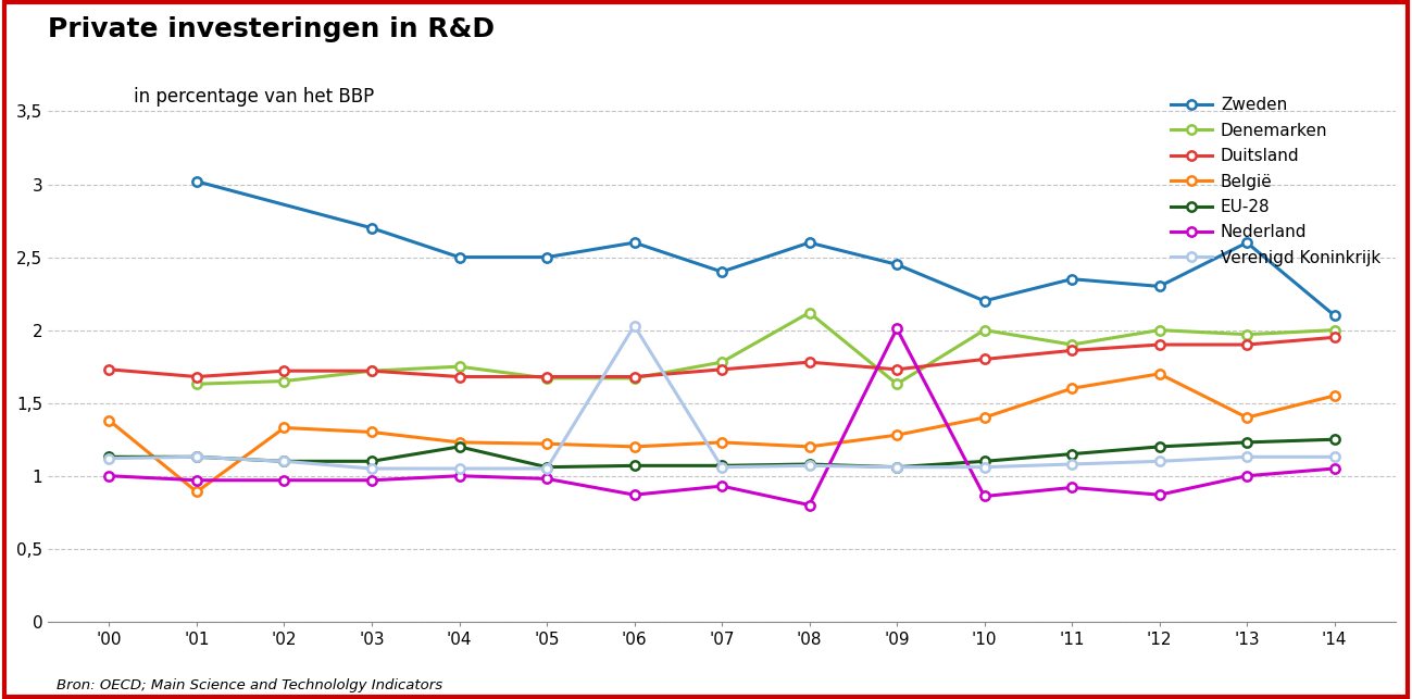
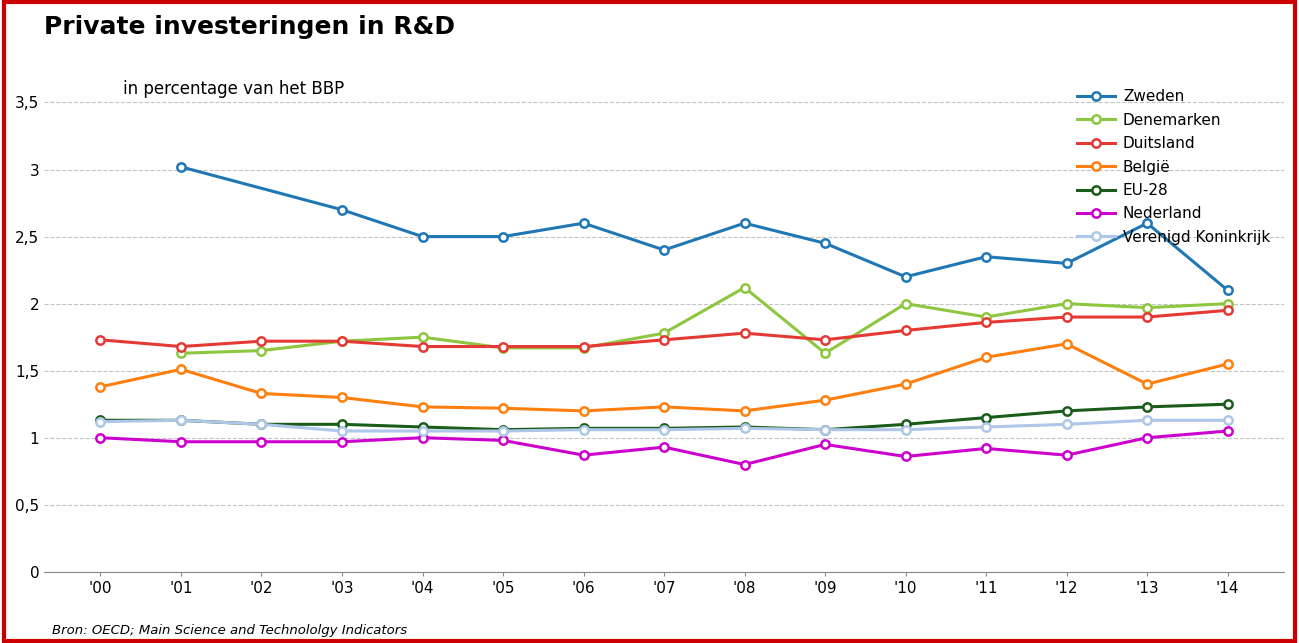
België/'01: 0,89 -> 1,51
EU-28/'04: 1,20 -> 1,08
Verenigd Koninkrijk/'06: 2,03 -> 1,06
Nederland/'09: 2,01 -> 0,95
